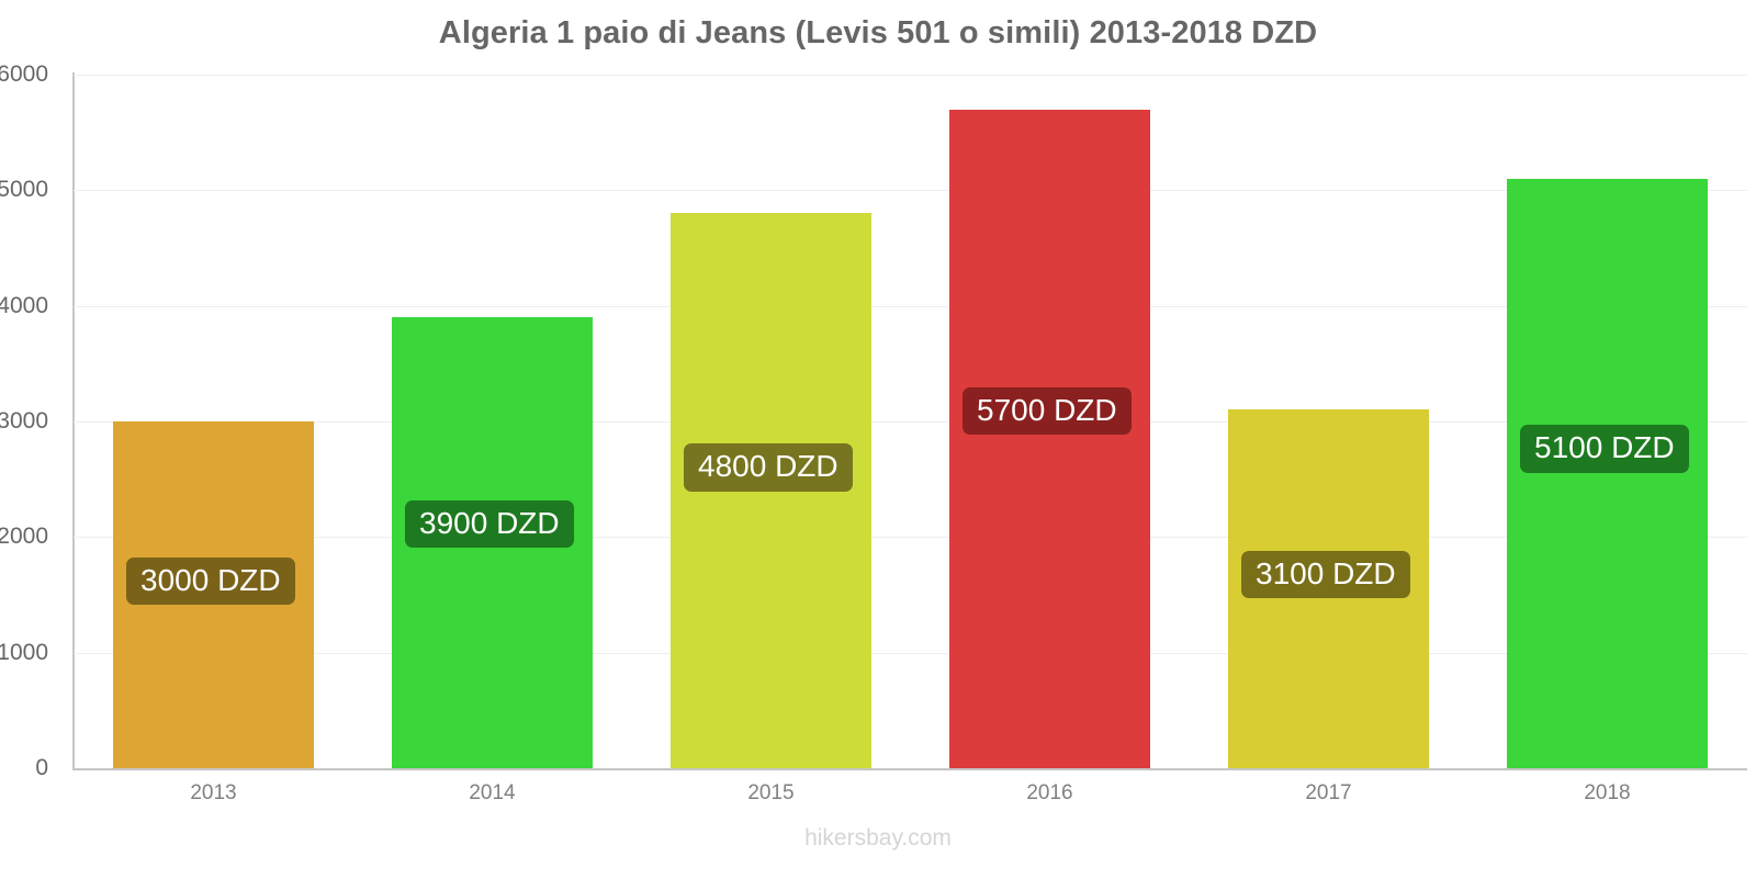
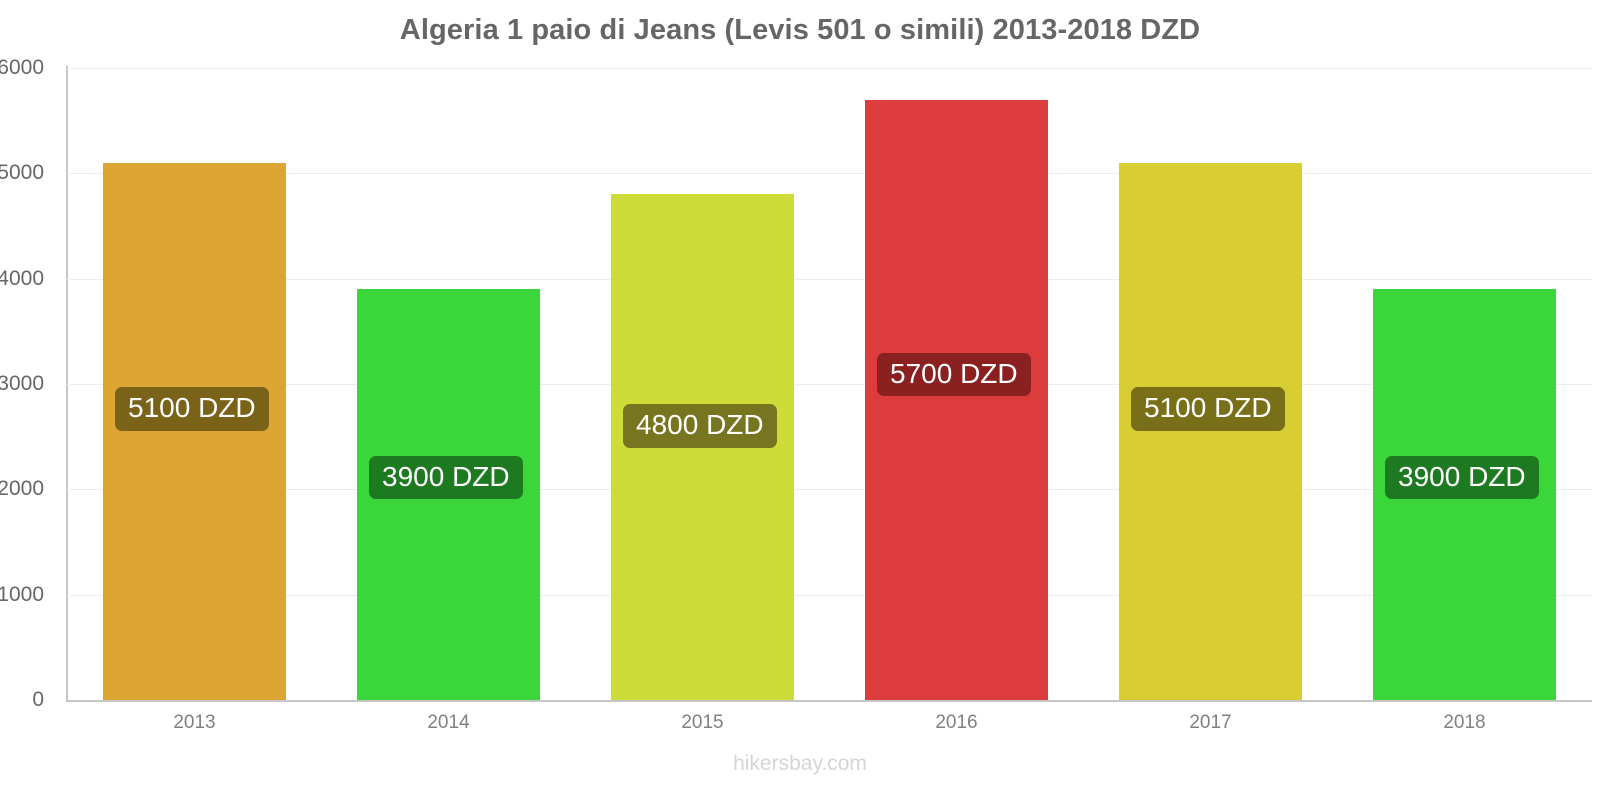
2013: 3000 -> 5100
2017: 3100 -> 5100
2018: 5100 -> 3900
